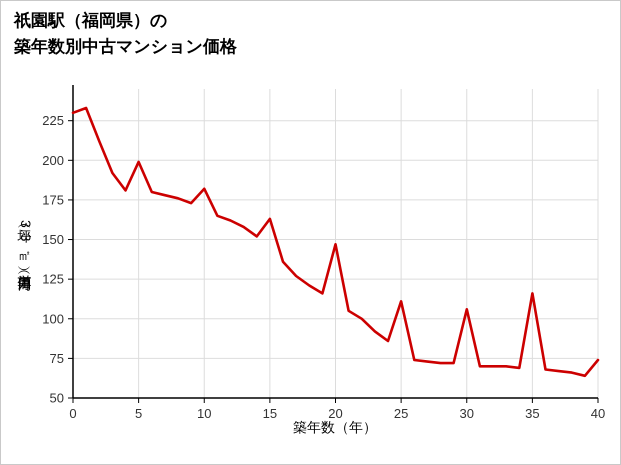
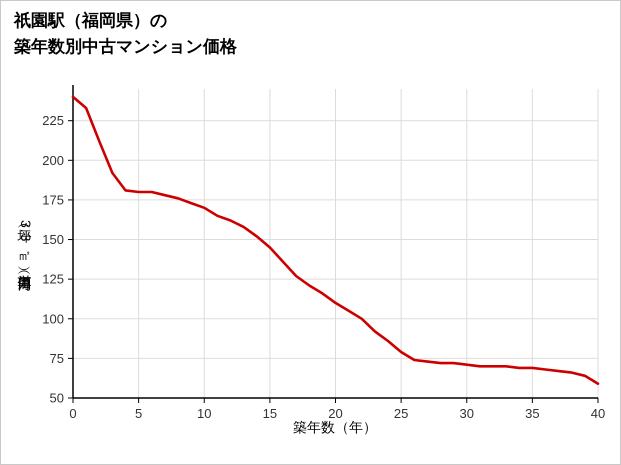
0: 230 -> 240
5: 199 -> 180
10: 182 -> 170
15: 163 -> 145
20: 147 -> 110
25: 111 -> 79
30: 106 -> 71
35: 116 -> 69
40: 74 -> 59
